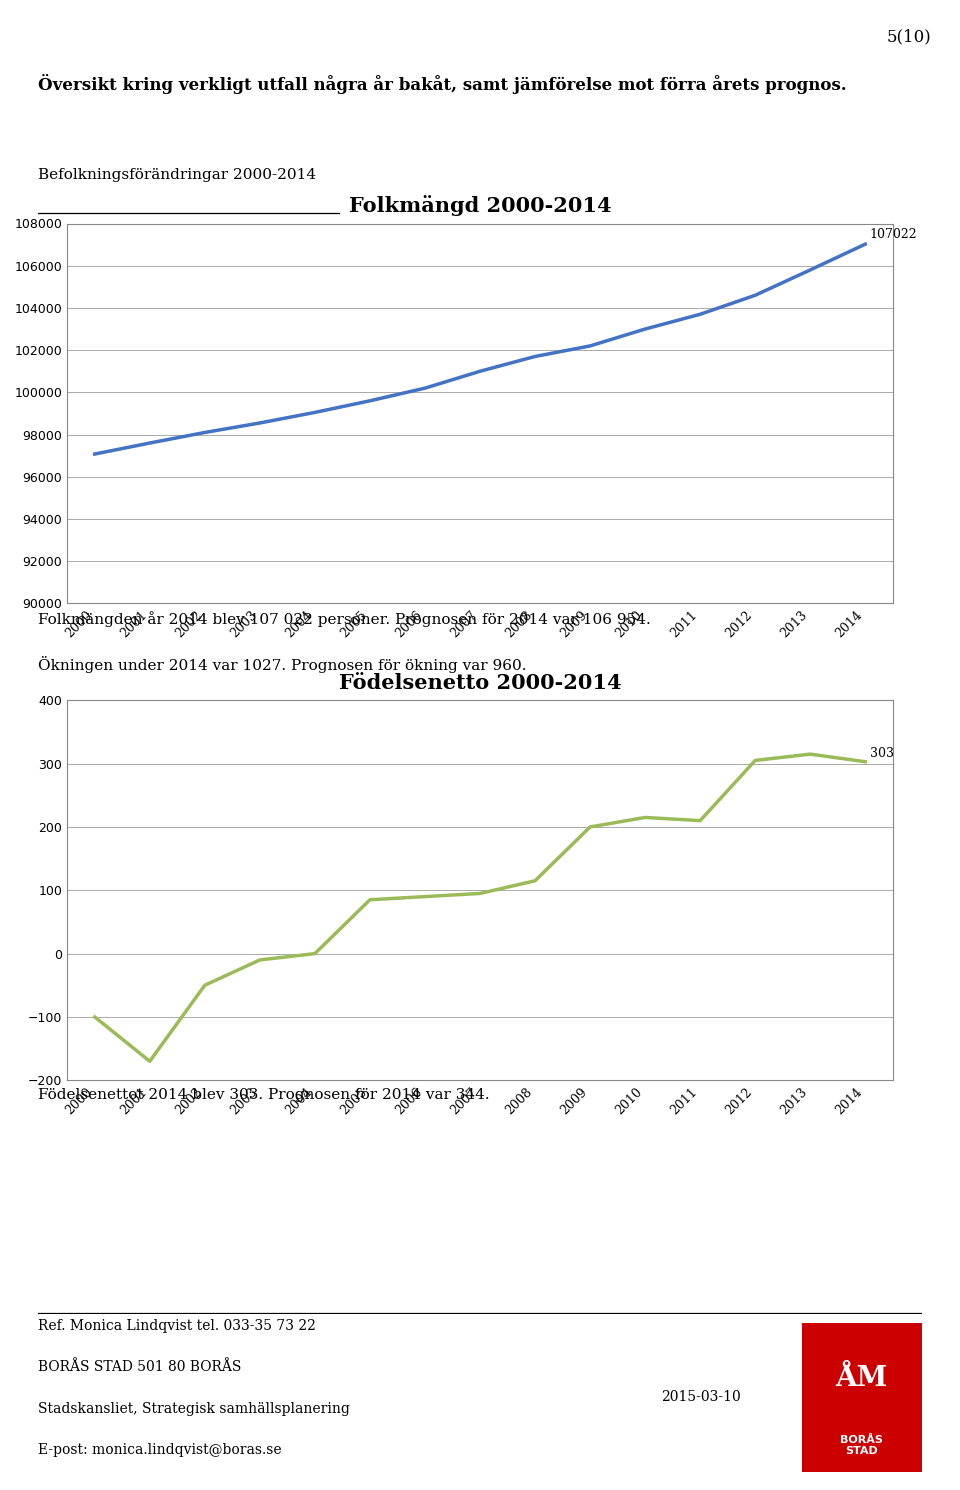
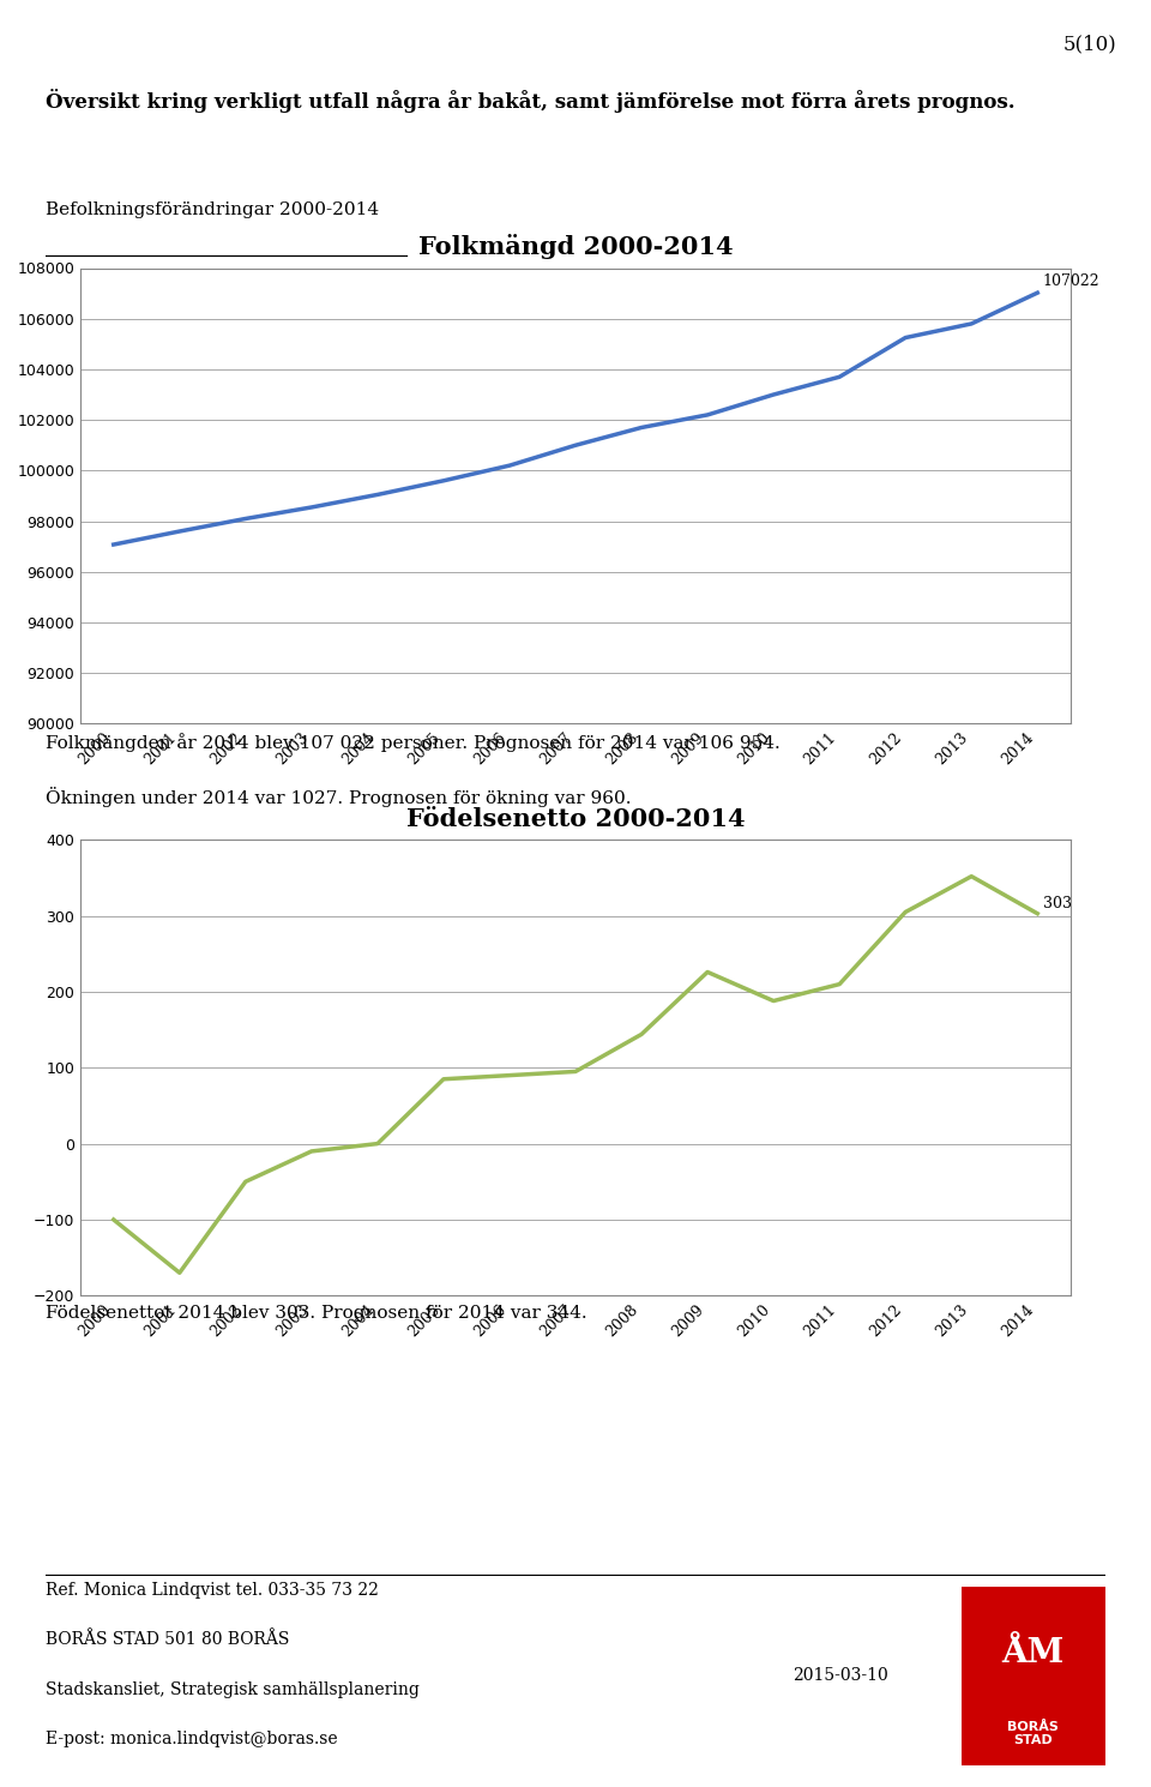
Folkmängd 2000-2014/2012: 104600 -> 105250
Födelsenetto 2000-2014/2008: 115 -> 144
Födelsenetto 2000-2014/2009: 200 -> 226
Födelsenetto 2000-2014/2010: 215 -> 188
Födelsenetto 2000-2014/2013: 315 -> 352
